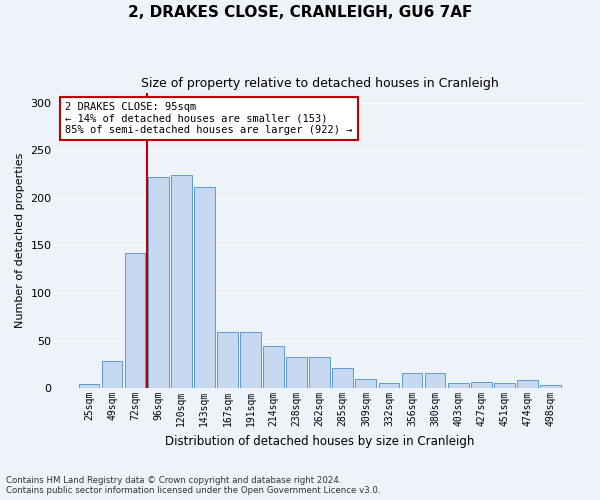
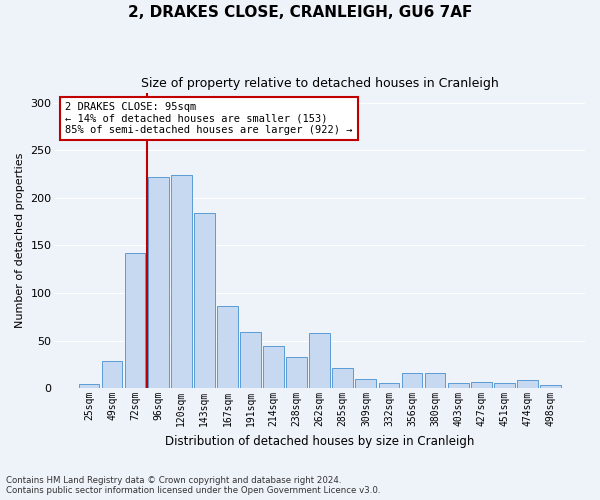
143sqm: 211 -> 184
167sqm: 59 -> 86
262sqm: 33 -> 58
